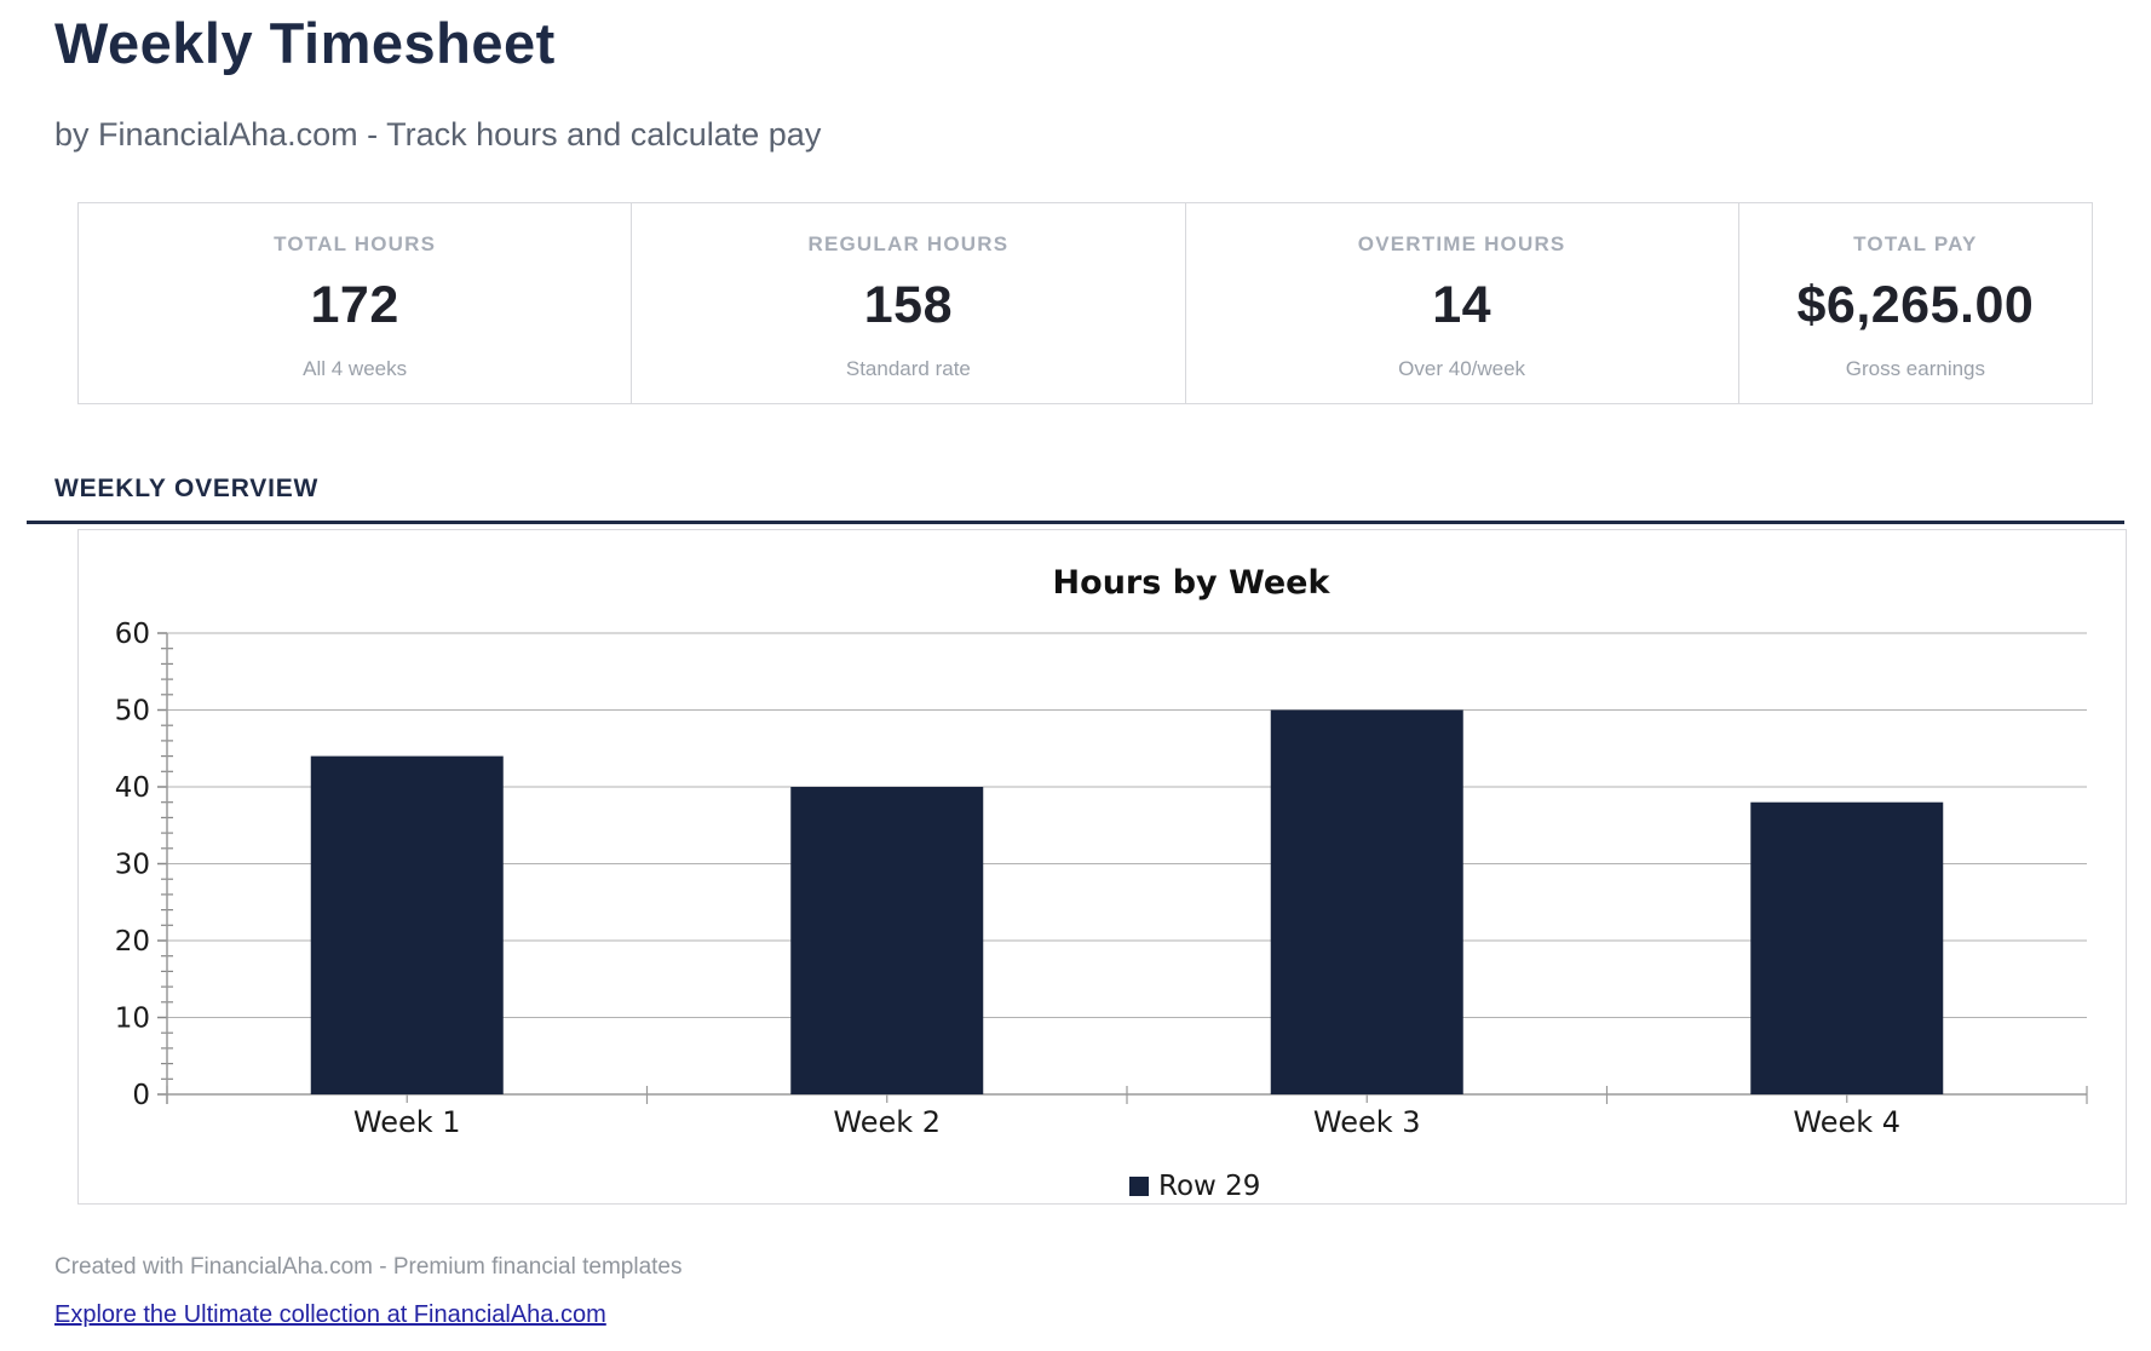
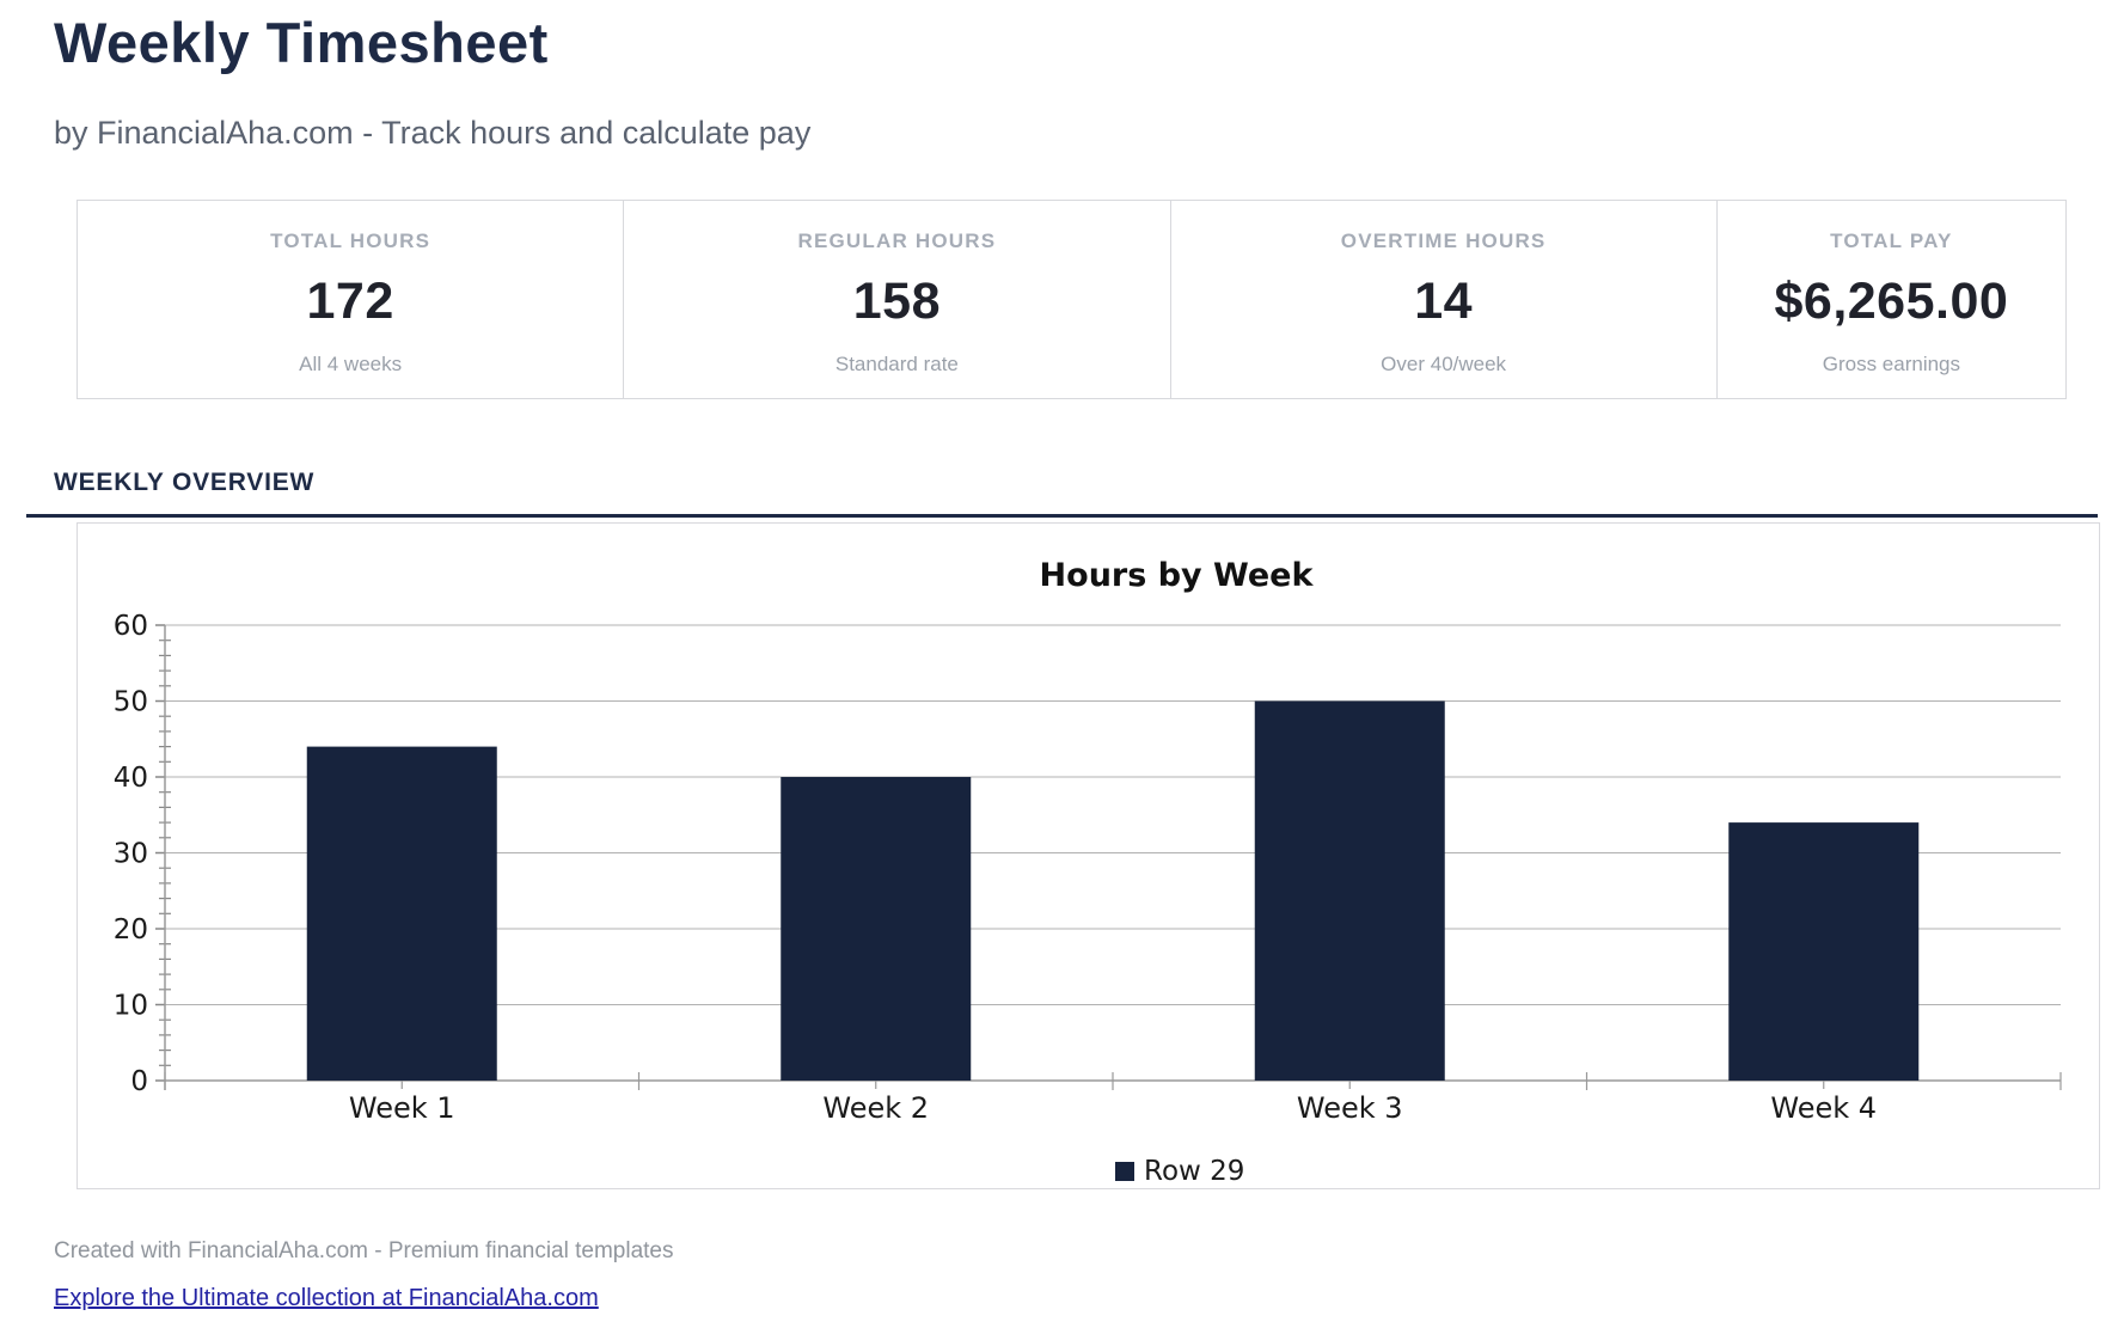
Week 4: 38 -> 34
